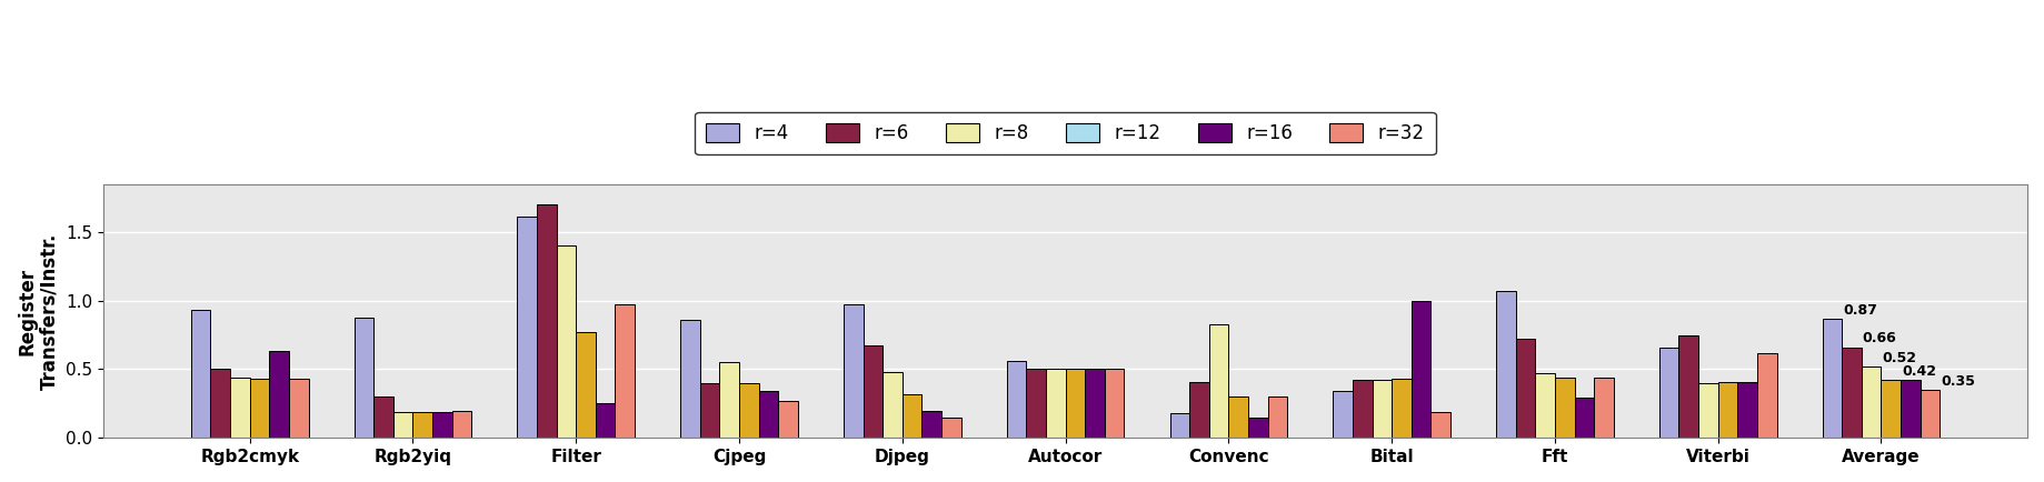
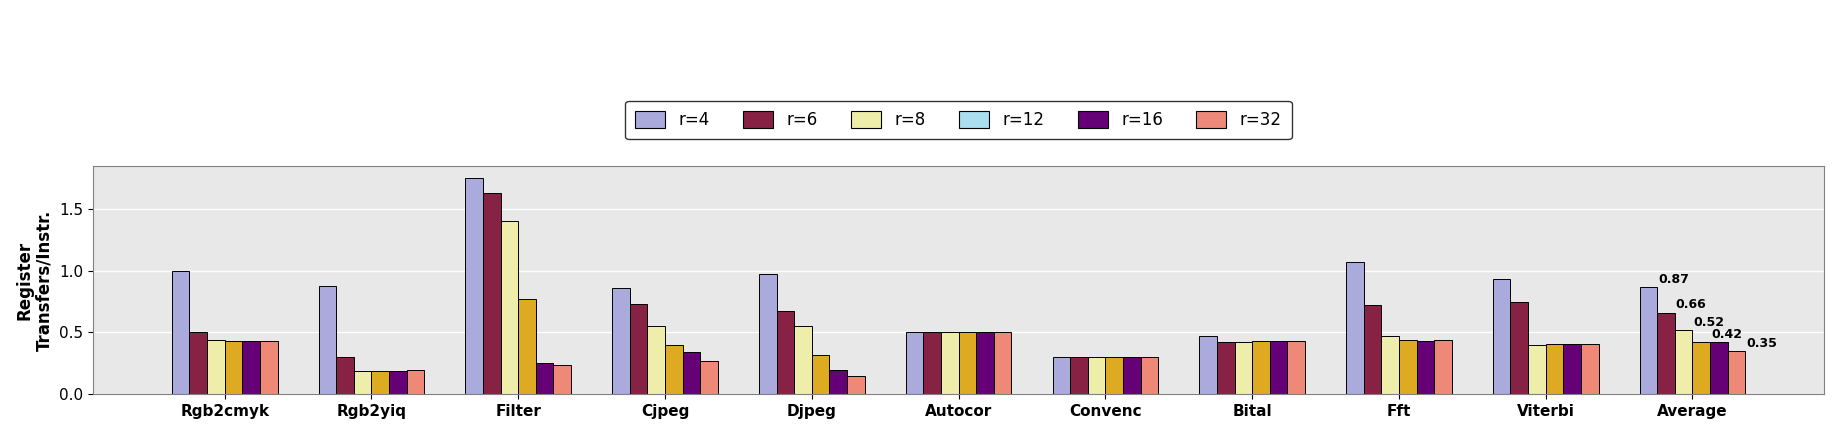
r=4/Rgb2cmyk: 0.93 -> 1.00
r=16/Rgb2cmyk: 0.63 -> 0.43
r=4/Filter: 1.61 -> 1.75
r=6/Filter: 1.70 -> 1.63
r=32/Filter: 0.97 -> 0.24
r=6/Cjpeg: 0.40 -> 0.73
r=8/Djpeg: 0.48 -> 0.55
r=4/Autocor: 0.56 -> 0.50
r=4/Convenc: 0.18 -> 0.30
r=6/Convenc: 0.41 -> 0.30
r=8/Convenc: 0.83 -> 0.30
r=16/Convenc: 0.15 -> 0.30
r=4/Bital: 0.34 -> 0.47
r=16/Bital: 1.00 -> 0.43
r=32/Bital: 0.19 -> 0.43
r=16/Fft: 0.29 -> 0.43
r=4/Viterbi: 0.66 -> 0.93
r=32/Viterbi: 0.62 -> 0.41
